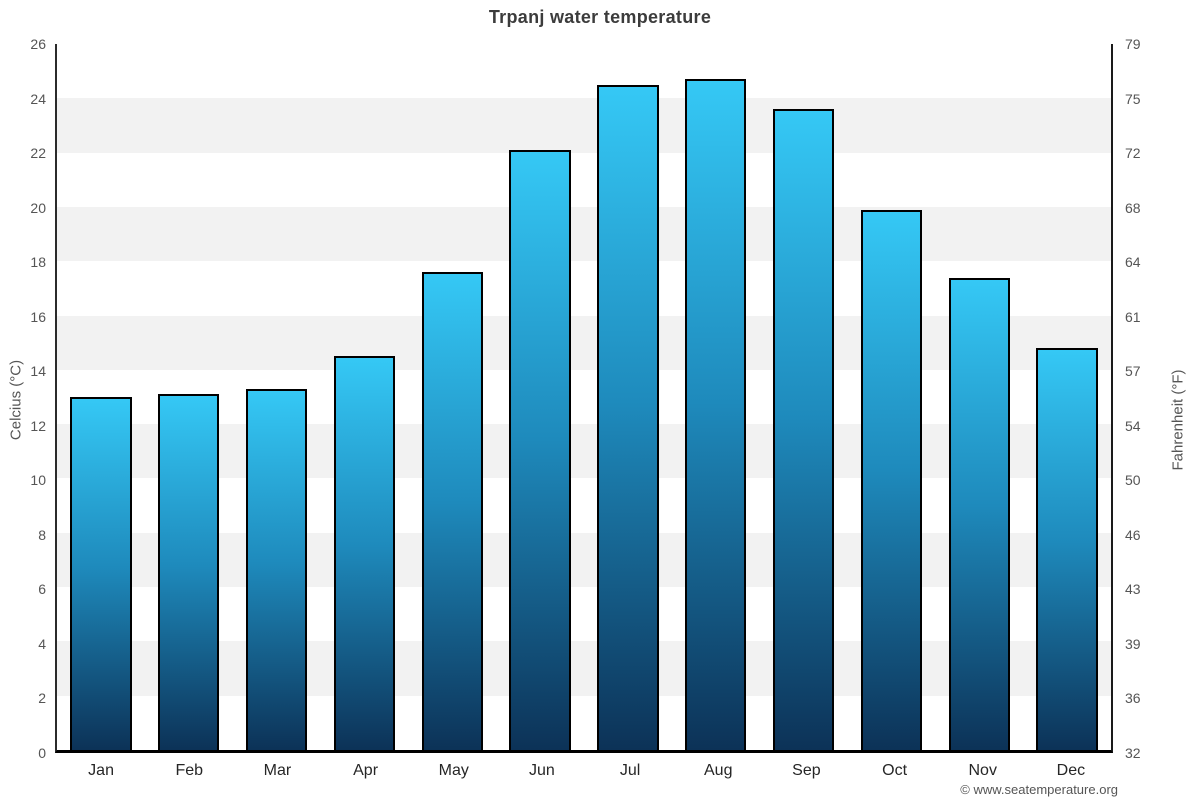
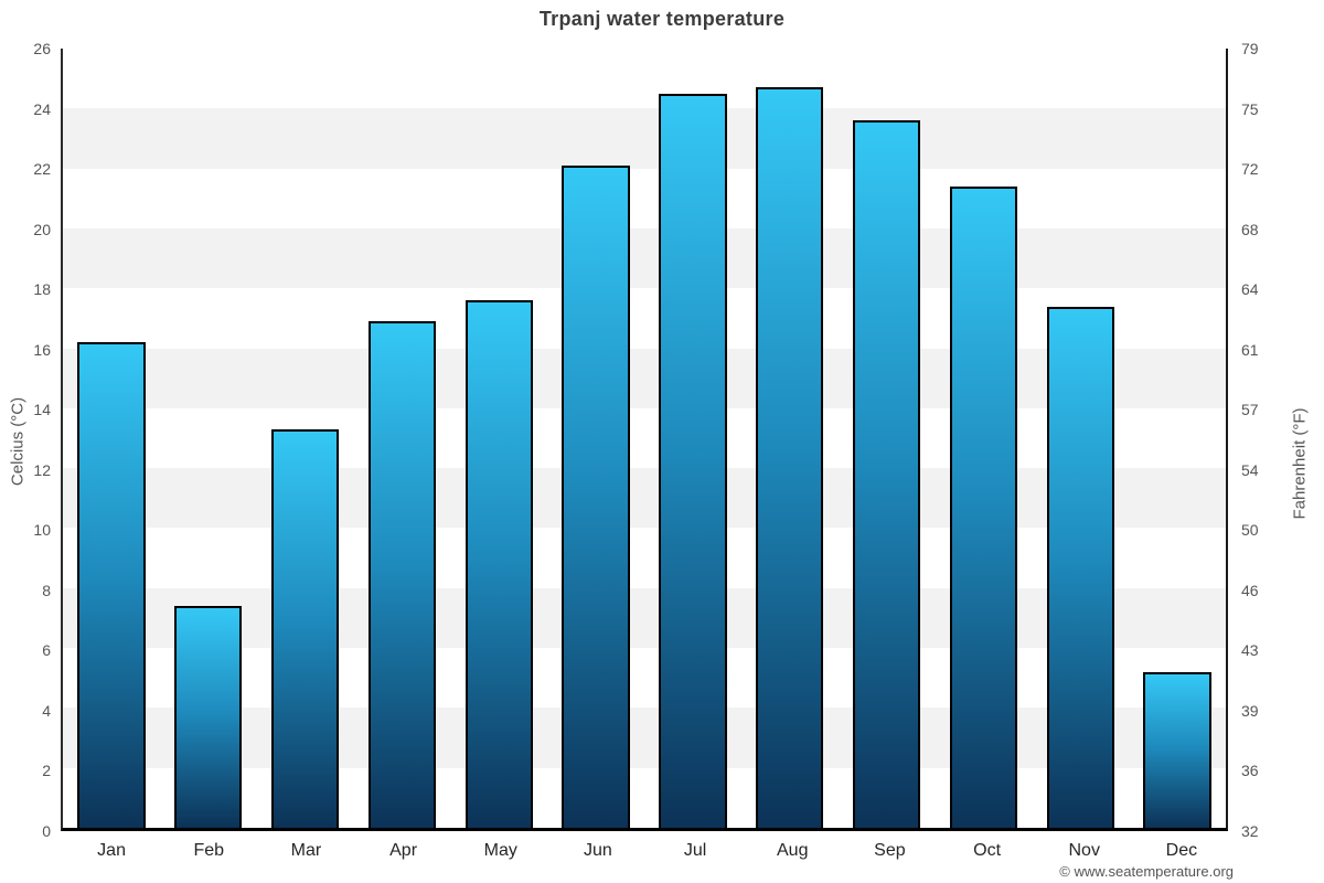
Jan: 13.0 -> 16.2
Feb: 13.1 -> 7.4
Apr: 14.5 -> 16.9
Oct: 19.9 -> 21.4
Dec: 14.8 -> 5.2
